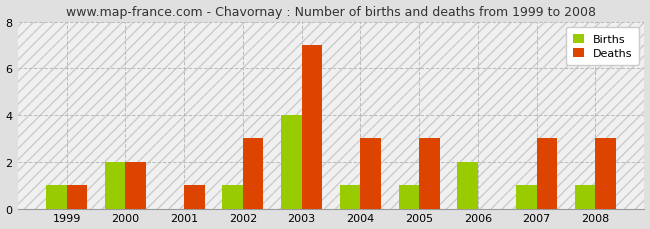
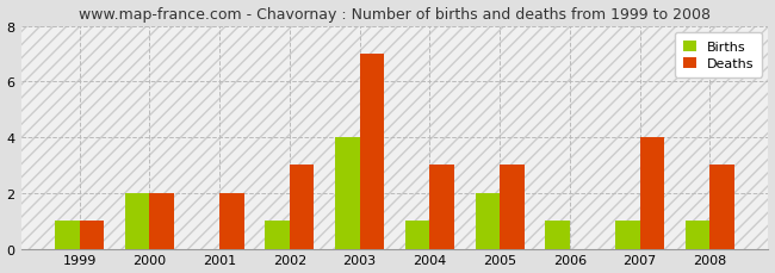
Deaths/2001: 1 -> 2
Births/2005: 1 -> 2
Births/2006: 2 -> 1
Deaths/2007: 3 -> 4
